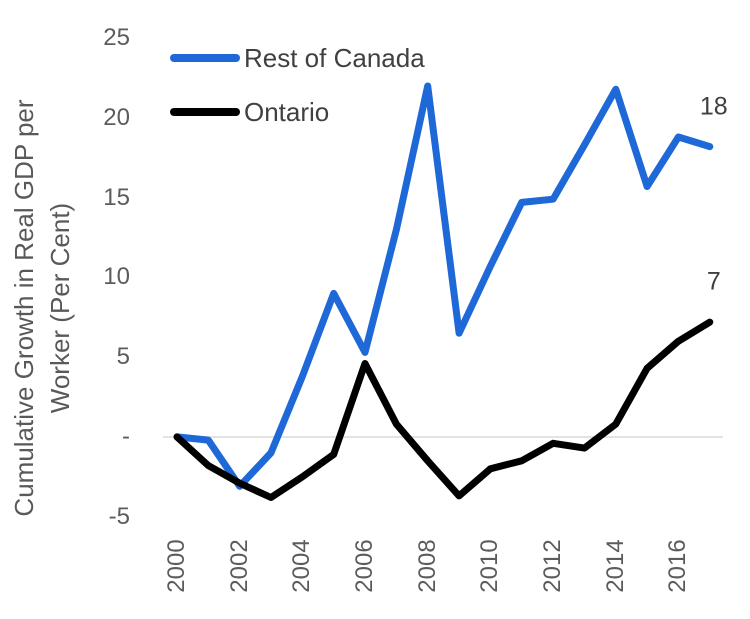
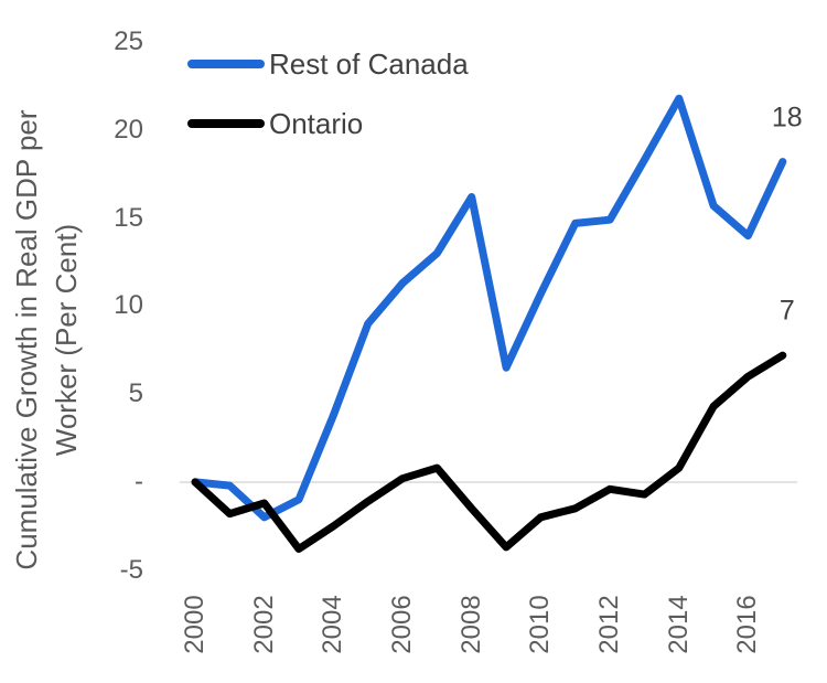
Rest of Canada/2002: -3.1 -> -2.0
Ontario/2002: -2.9 -> -1.2
Rest of Canada/2006: 5.3 -> 11.3
Ontario/2006: 4.6 -> 0.2
Rest of Canada/2008: 22.0 -> 16.2
Rest of Canada/2016: 18.8 -> 14.0
